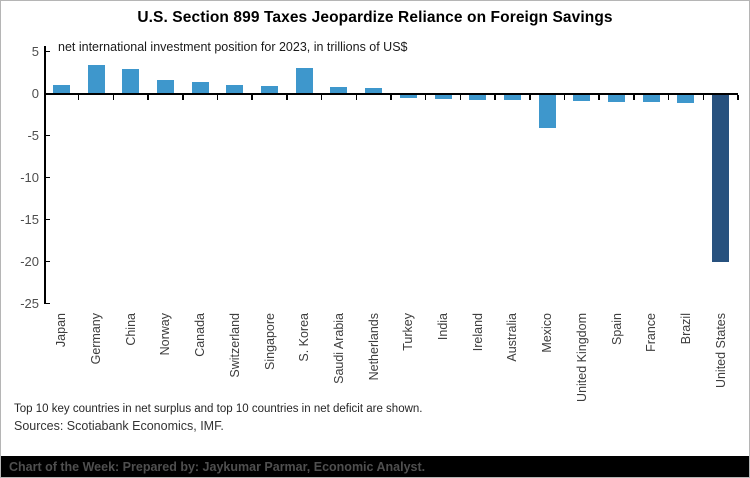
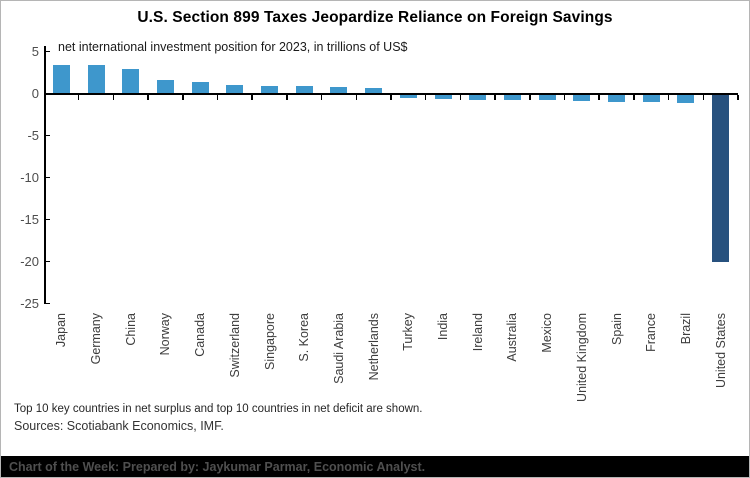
Japan: 1 -> 3
S. Korea: 3 -> 1
Mexico: -4 -> -1
